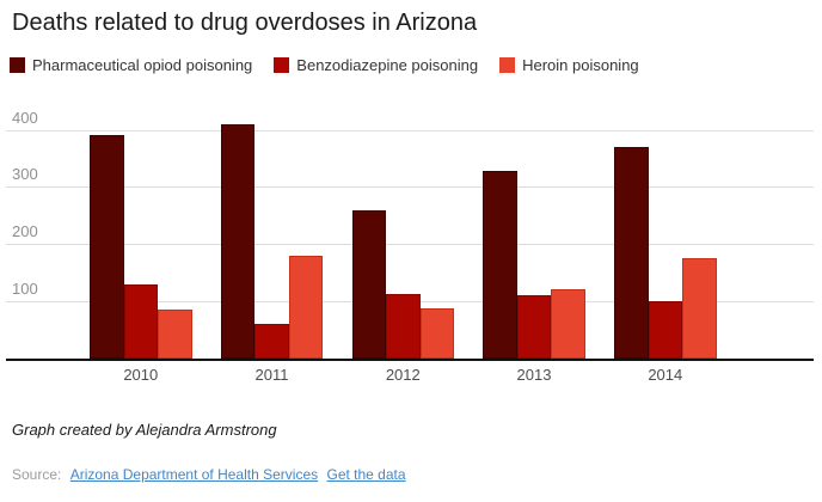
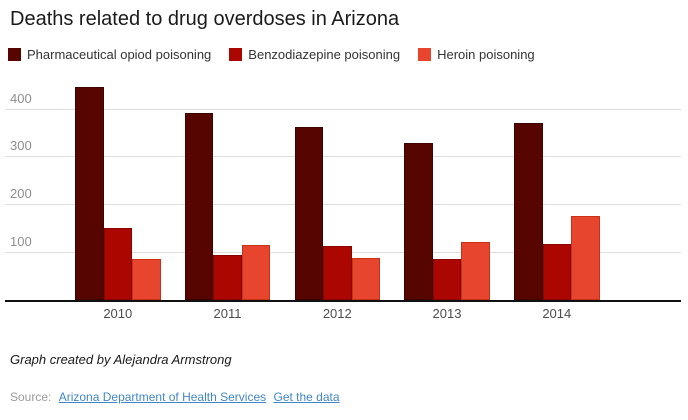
Pharmaceutical opiod poisoning/2010: 390 -> 440
Benzodiazepine poisoning/2010: 130 -> 150
Pharmaceutical opiod poisoning/2011: 410 -> 390
Benzodiazepine poisoning/2011: 60 -> 100
Heroin poisoning/2011: 180 -> 120
Pharmaceutical opiod poisoning/2012: 260 -> 360
Benzodiazepine poisoning/2013: 110 -> 90
Benzodiazepine poisoning/2014: 100 -> 120
